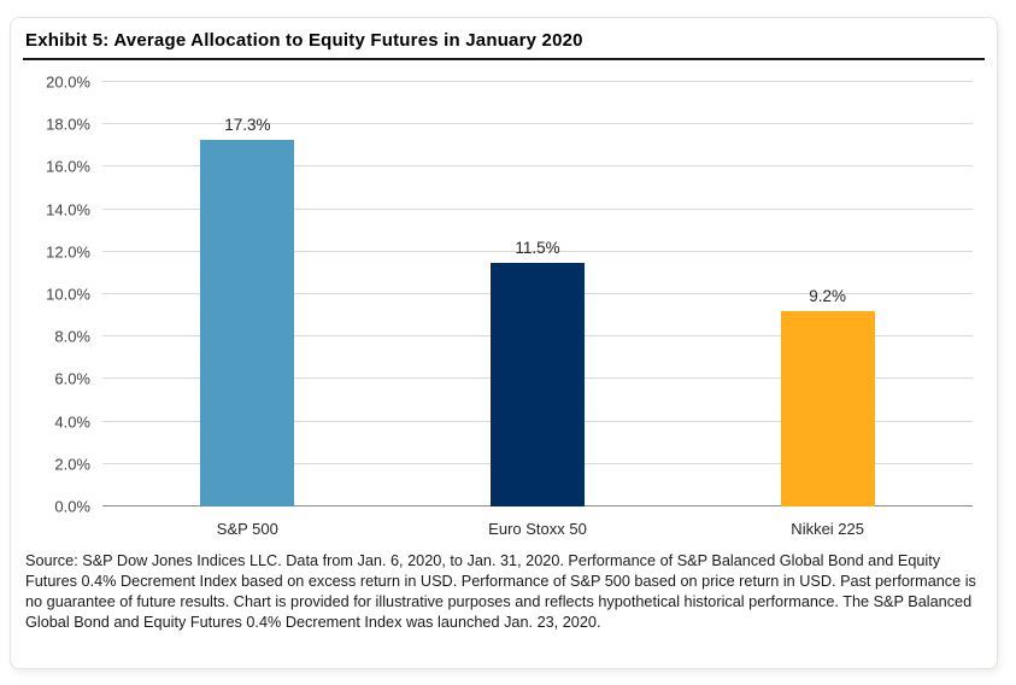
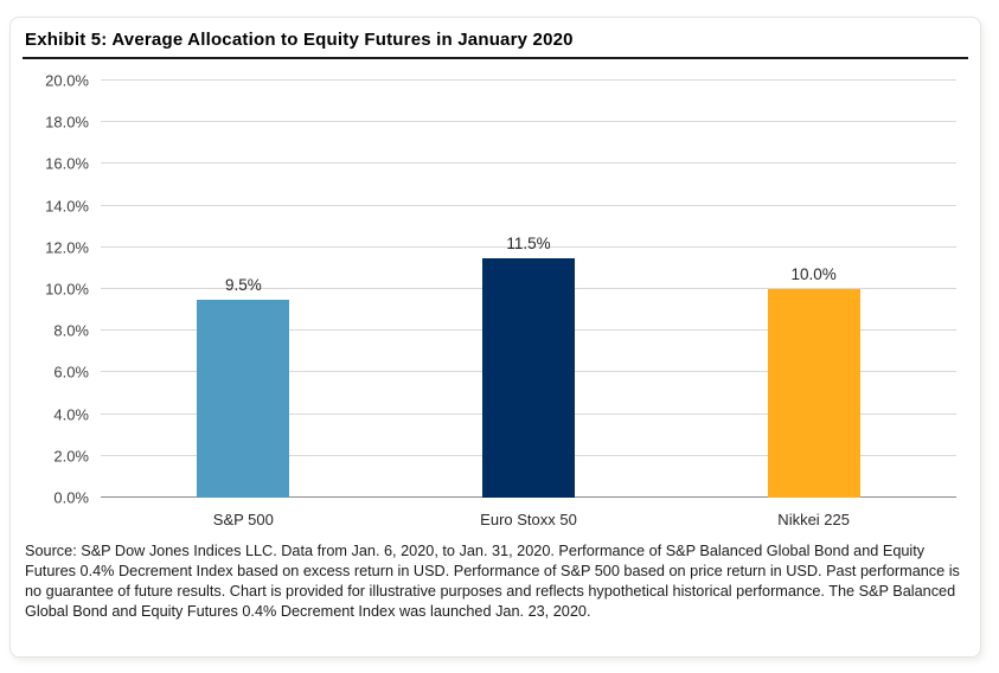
S&P 500: 17.3% -> 9.5%
Nikkei 225: 9.2% -> 10.0%
